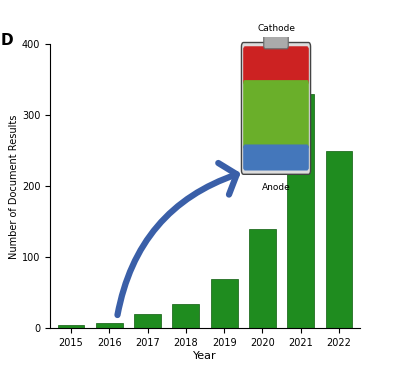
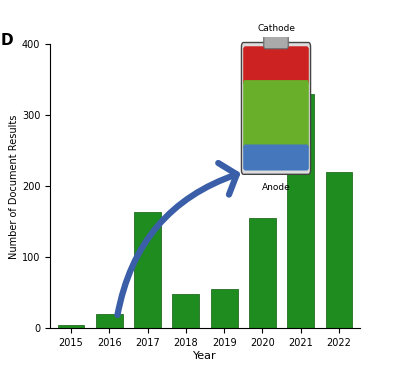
2016: 8 -> 20
2017: 20 -> 164
2018: 35 -> 48
2019: 70 -> 56
2020: 140 -> 156
2022: 250 -> 220
